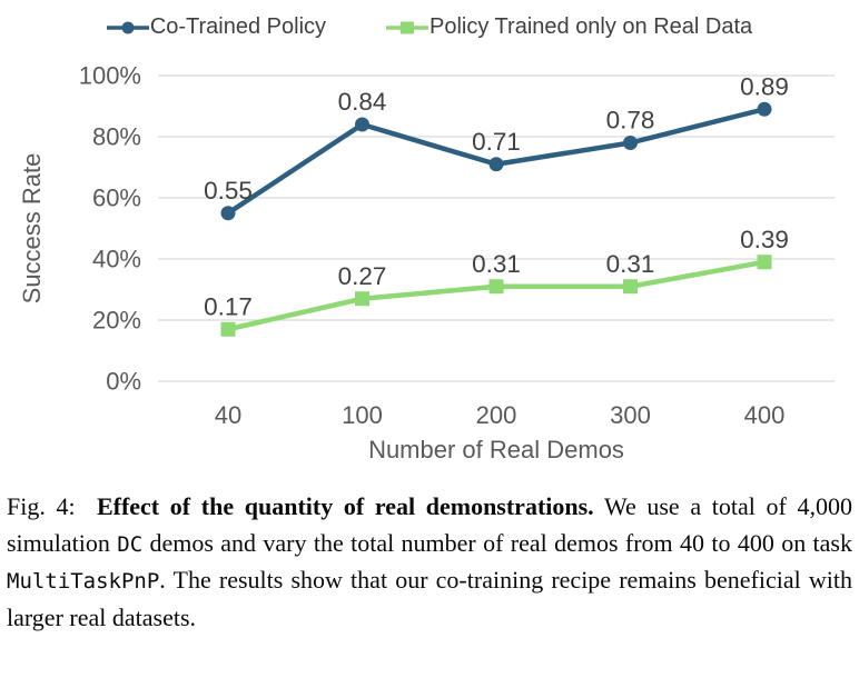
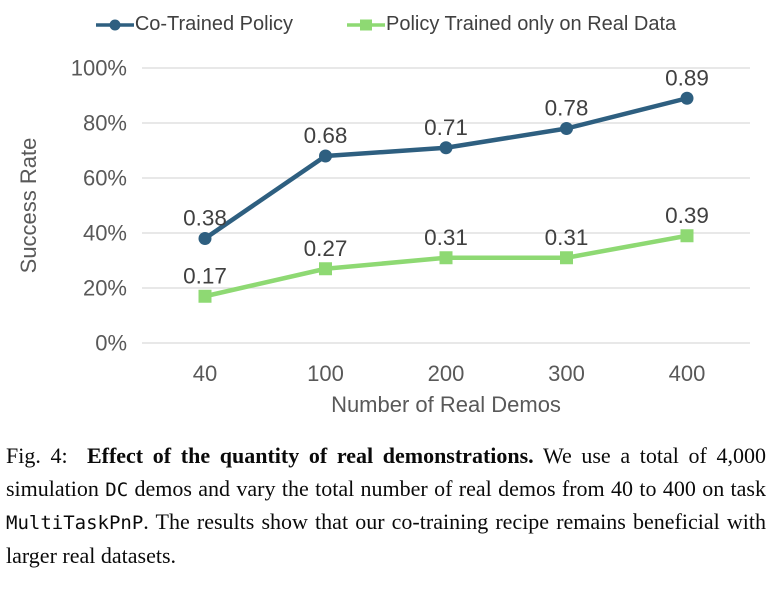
Co-Trained Policy/40: 0.55 -> 0.38
Co-Trained Policy/100: 0.84 -> 0.68
